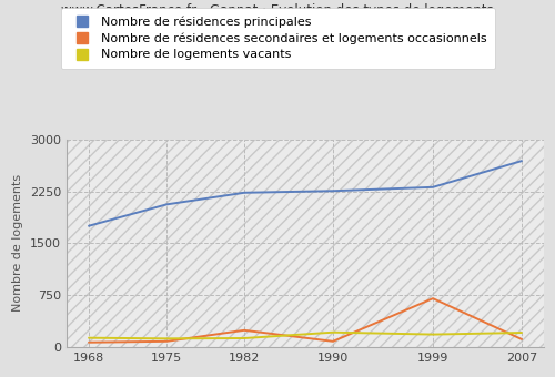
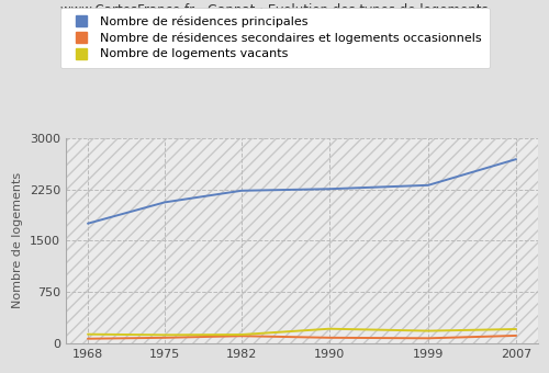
Nombre de résidences secondaires et logements occasionnels/1982: 240 -> 100
Nombre de résidences secondaires et logements occasionnels/1999: 700 -> 70
